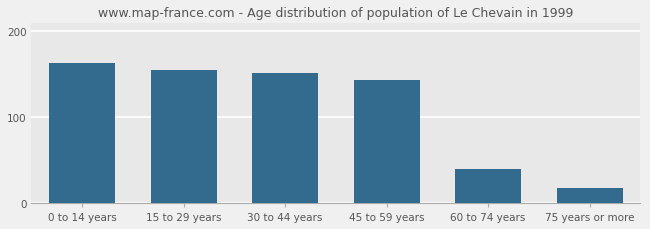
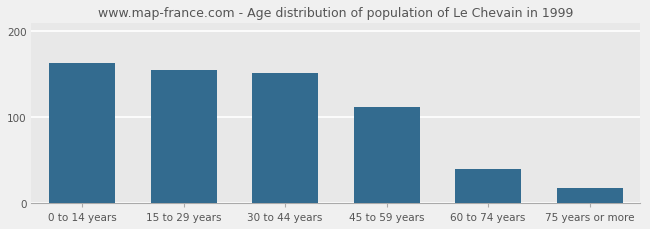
45 to 59 years: 143 -> 112
